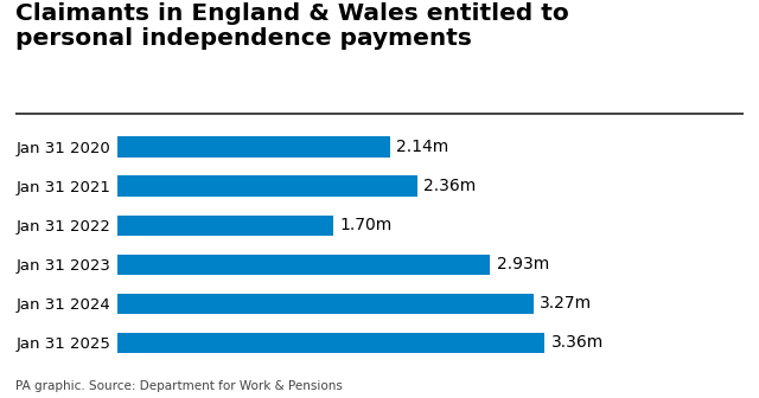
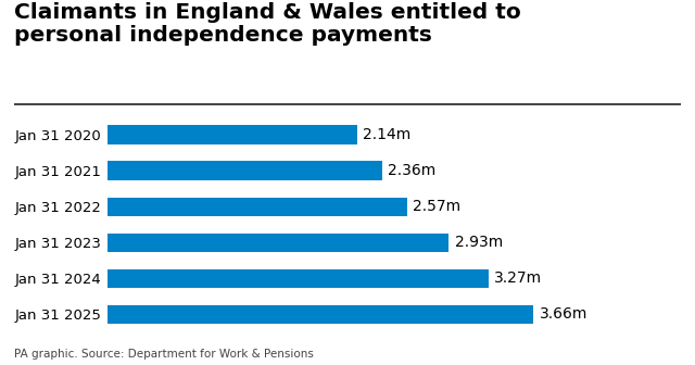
Jan 31 2022: 1.70m -> 2.57m
Jan 31 2025: 3.36m -> 3.66m
